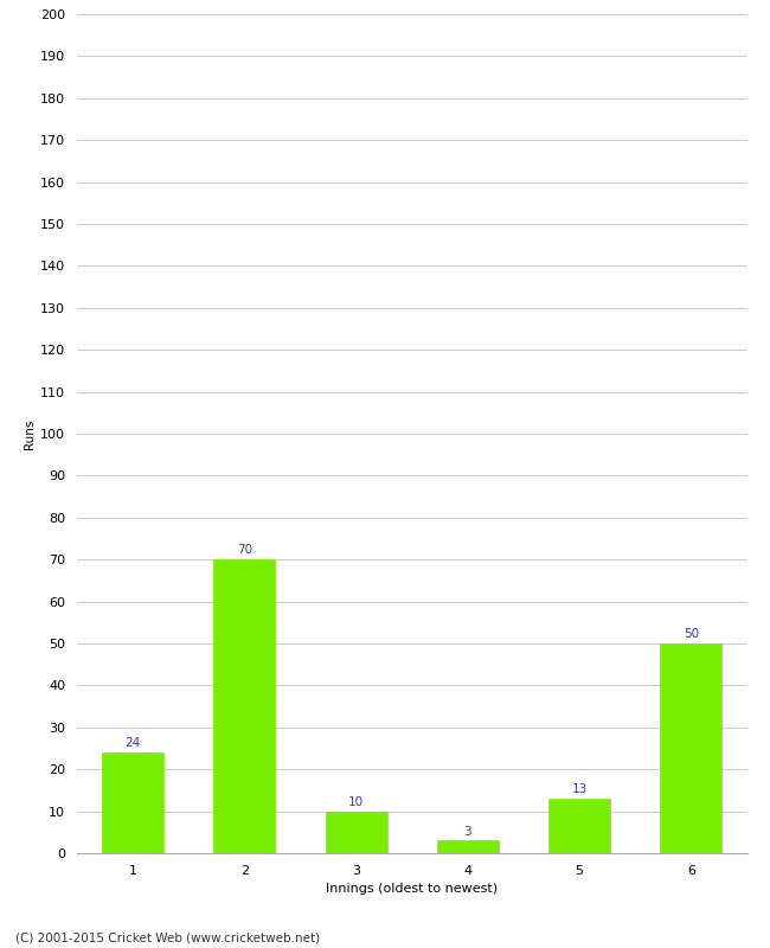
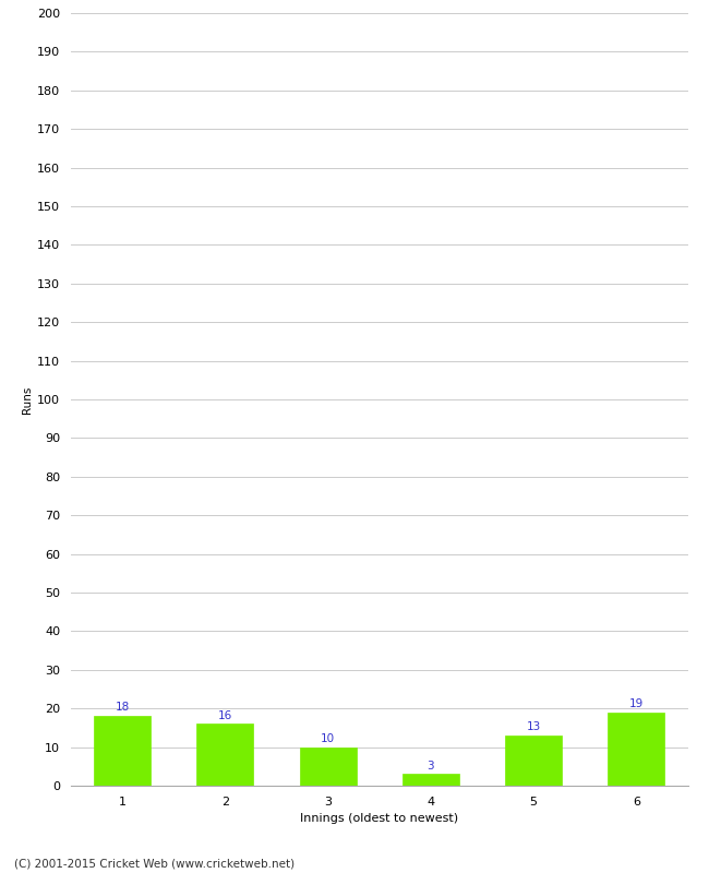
1: 24 -> 18
2: 70 -> 16
6: 50 -> 19
